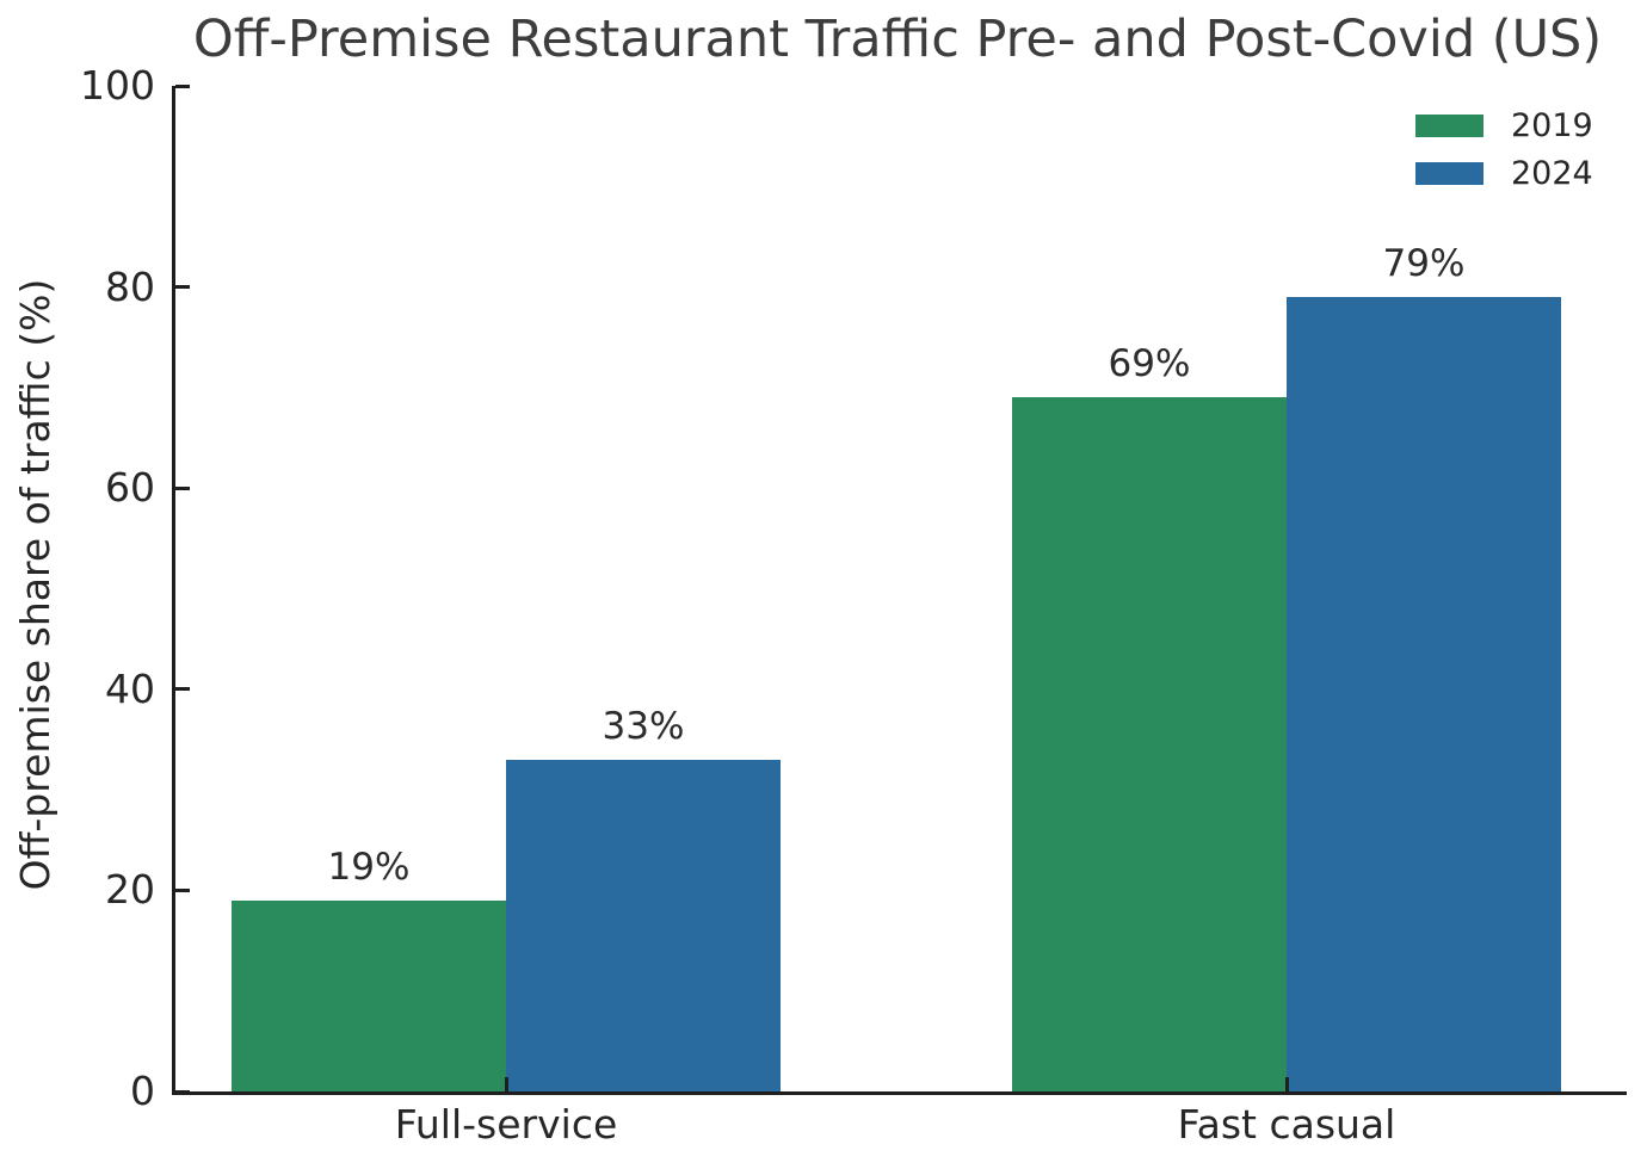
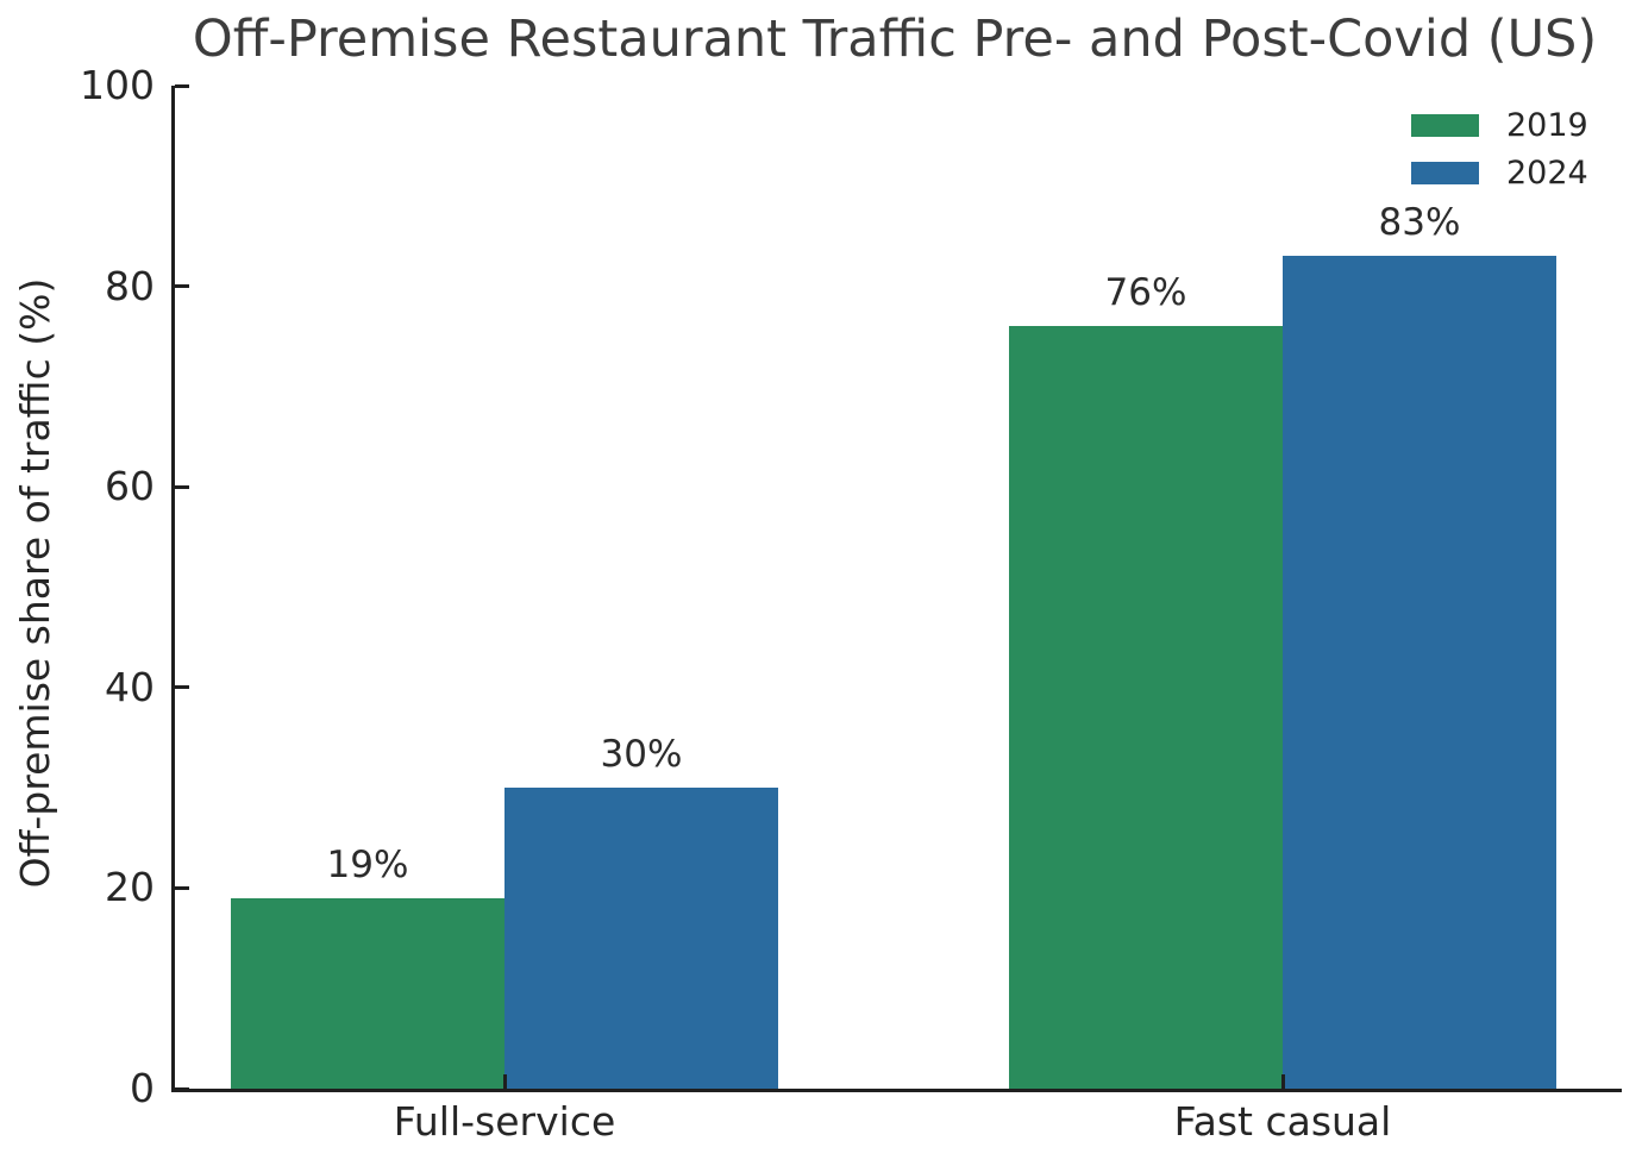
2024/Full-service: 33% -> 30%
2019/Fast casual: 69% -> 76%
2024/Fast casual: 79% -> 83%
